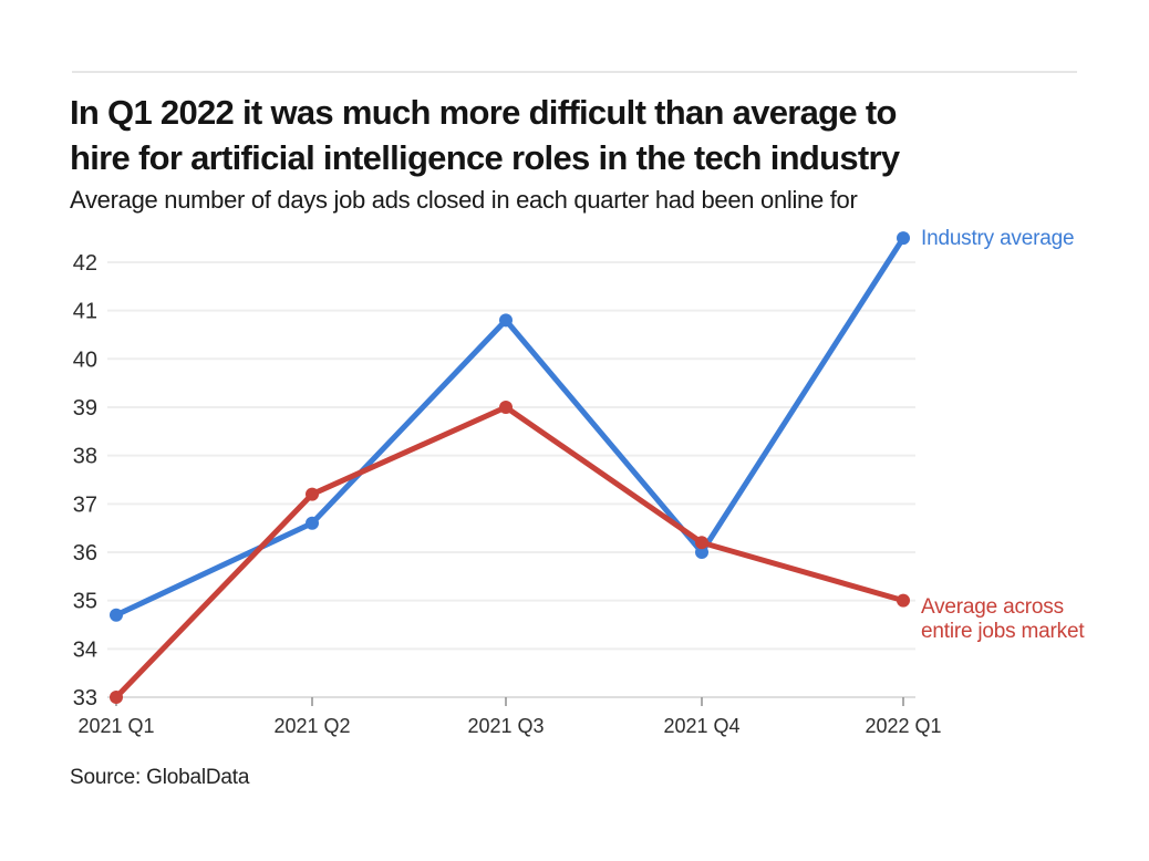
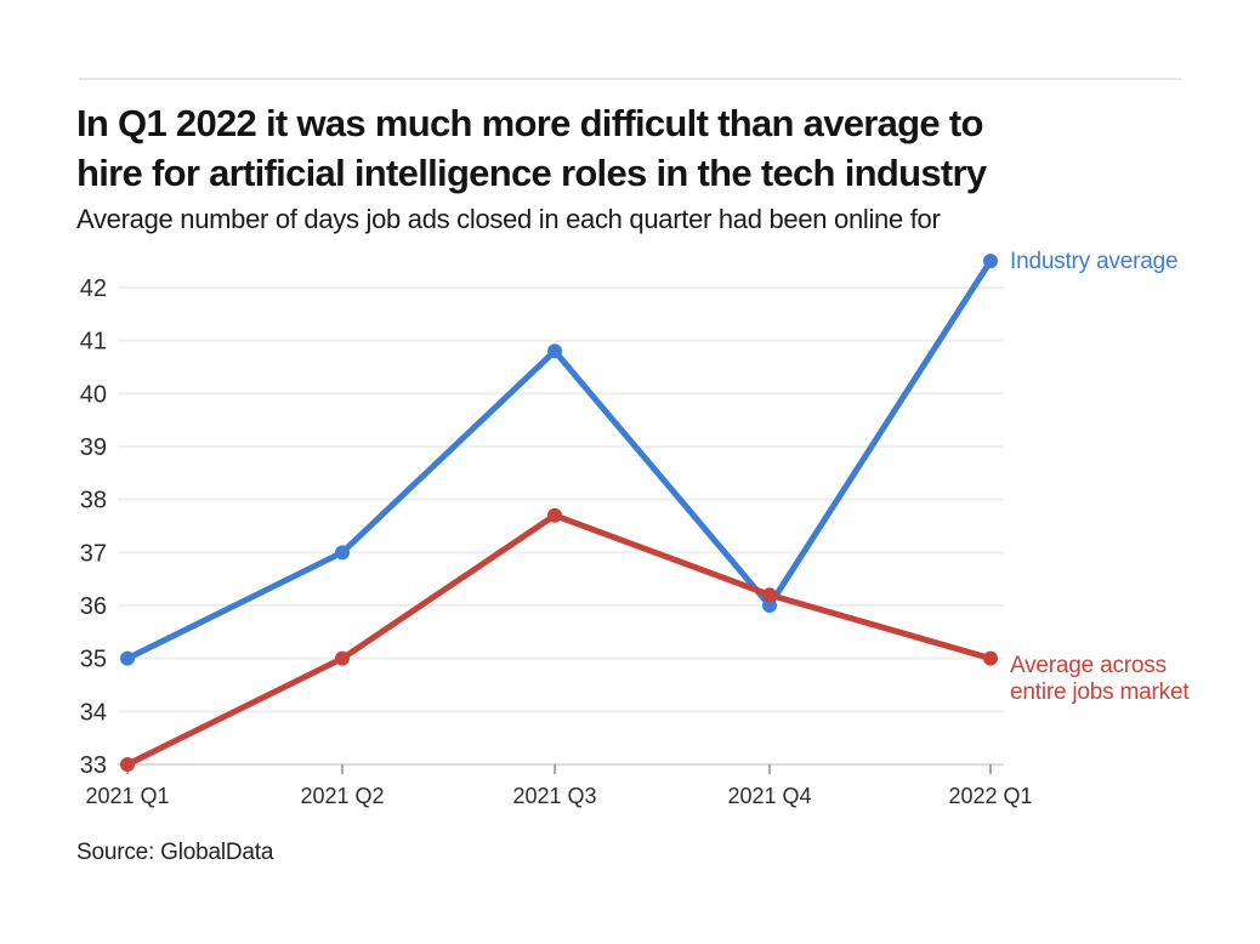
Industry average/2021 Q1: 34.7 -> 35.0
Industry average/2021 Q2: 36.6 -> 37.0
Average across entire jobs market/2021 Q2: 37.2 -> 35.0
Average across entire jobs market/2021 Q3: 39.0 -> 37.7
